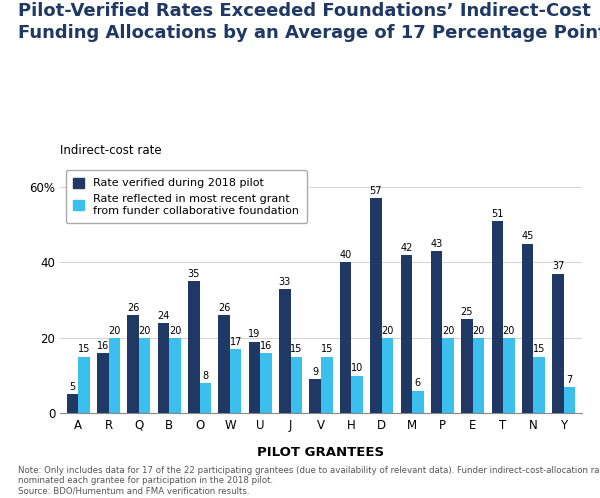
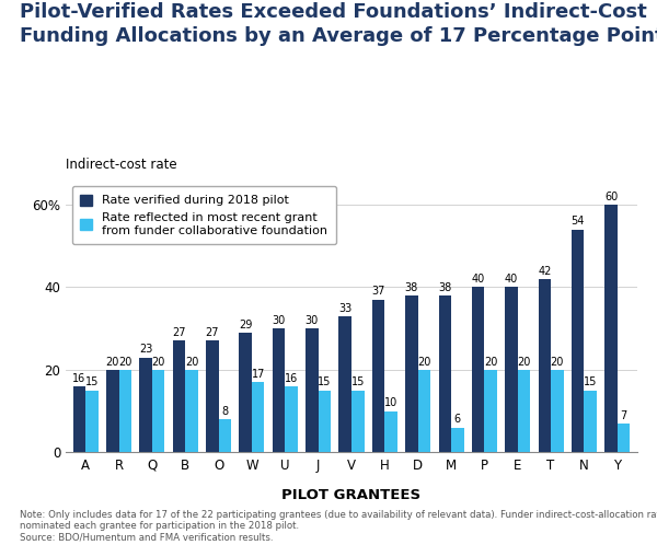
Rate verified during 2018 pilot/A: 5 -> 16
Rate verified during 2018 pilot/R: 16 -> 20
Rate verified during 2018 pilot/Q: 26 -> 23
Rate verified during 2018 pilot/B: 24 -> 27
Rate verified during 2018 pilot/O: 35 -> 27
Rate verified during 2018 pilot/W: 26 -> 29
Rate verified during 2018 pilot/U: 19 -> 30
Rate verified during 2018 pilot/J: 33 -> 30
Rate verified during 2018 pilot/V: 9 -> 33
Rate verified during 2018 pilot/H: 40 -> 37
Rate verified during 2018 pilot/D: 57 -> 38
Rate verified during 2018 pilot/M: 42 -> 38
Rate verified during 2018 pilot/P: 43 -> 40
Rate verified during 2018 pilot/E: 25 -> 40
Rate verified during 2018 pilot/T: 51 -> 42
Rate verified during 2018 pilot/N: 45 -> 54
Rate verified during 2018 pilot/Y: 37 -> 60
